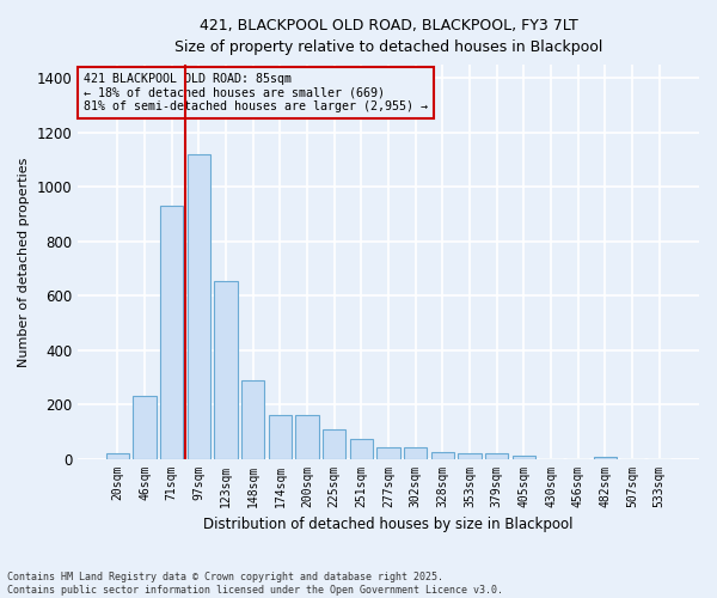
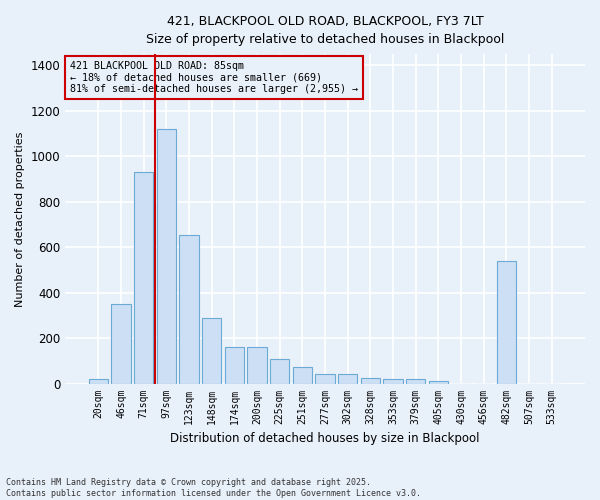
46sqm: 230 -> 350
482sqm: 8 -> 540
